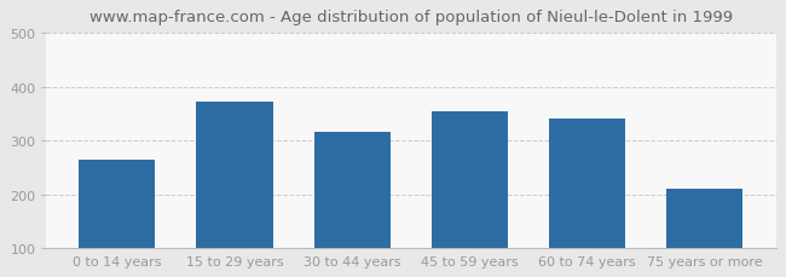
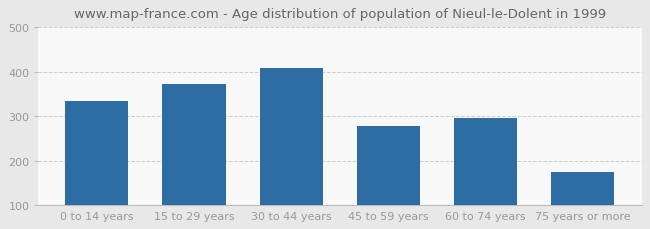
0 to 14 years: 265 -> 335
30 to 44 years: 315 -> 407
45 to 59 years: 355 -> 277
60 to 74 years: 340 -> 295
75 years or more: 210 -> 175
